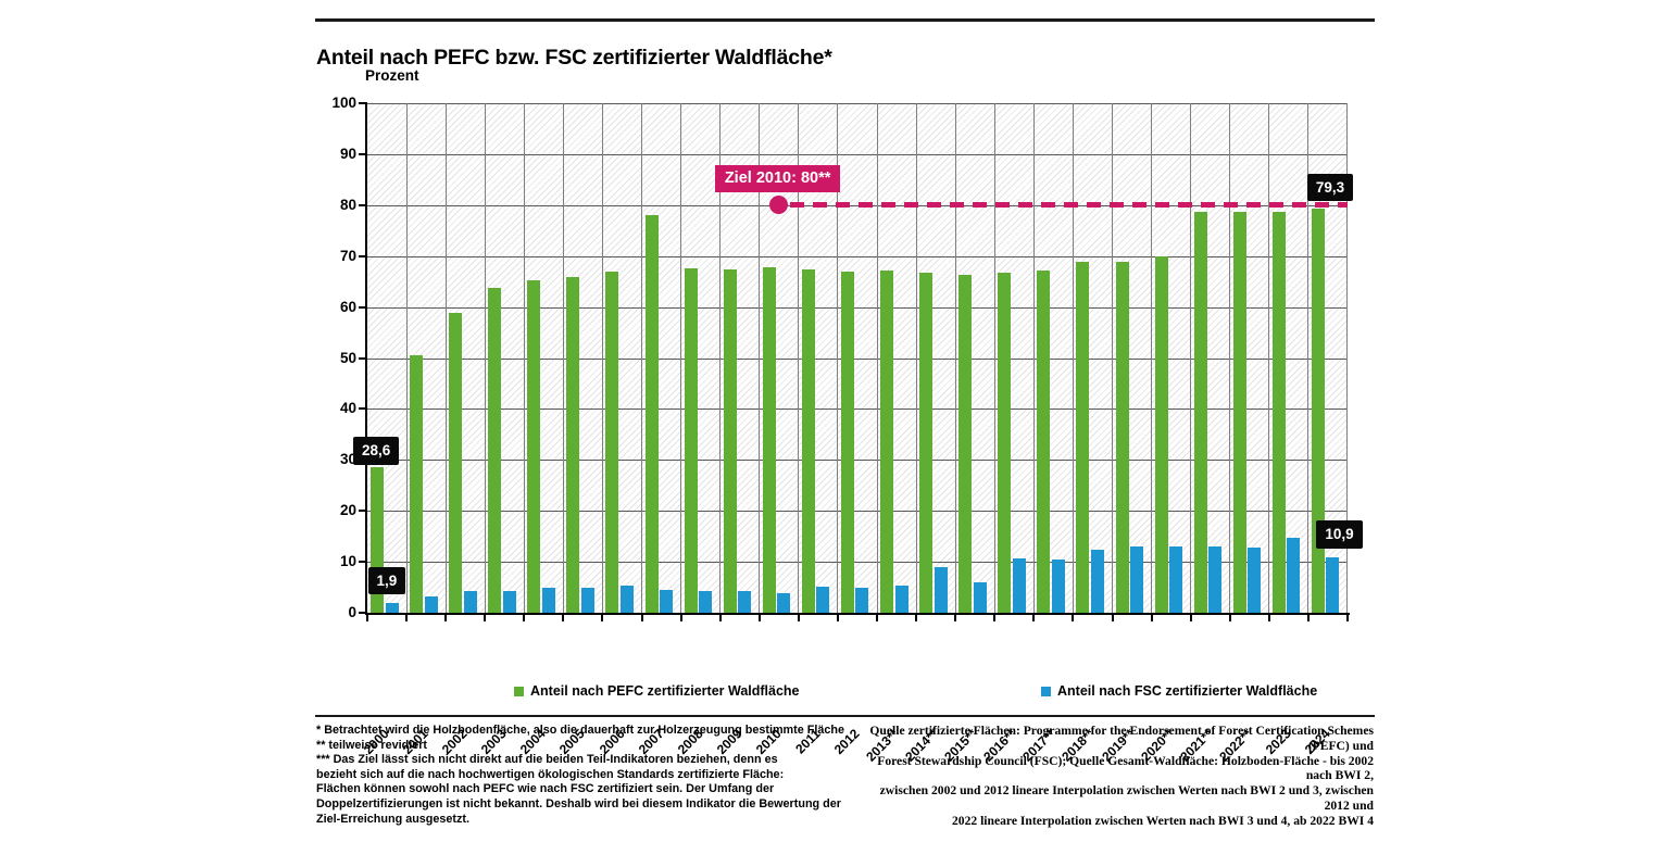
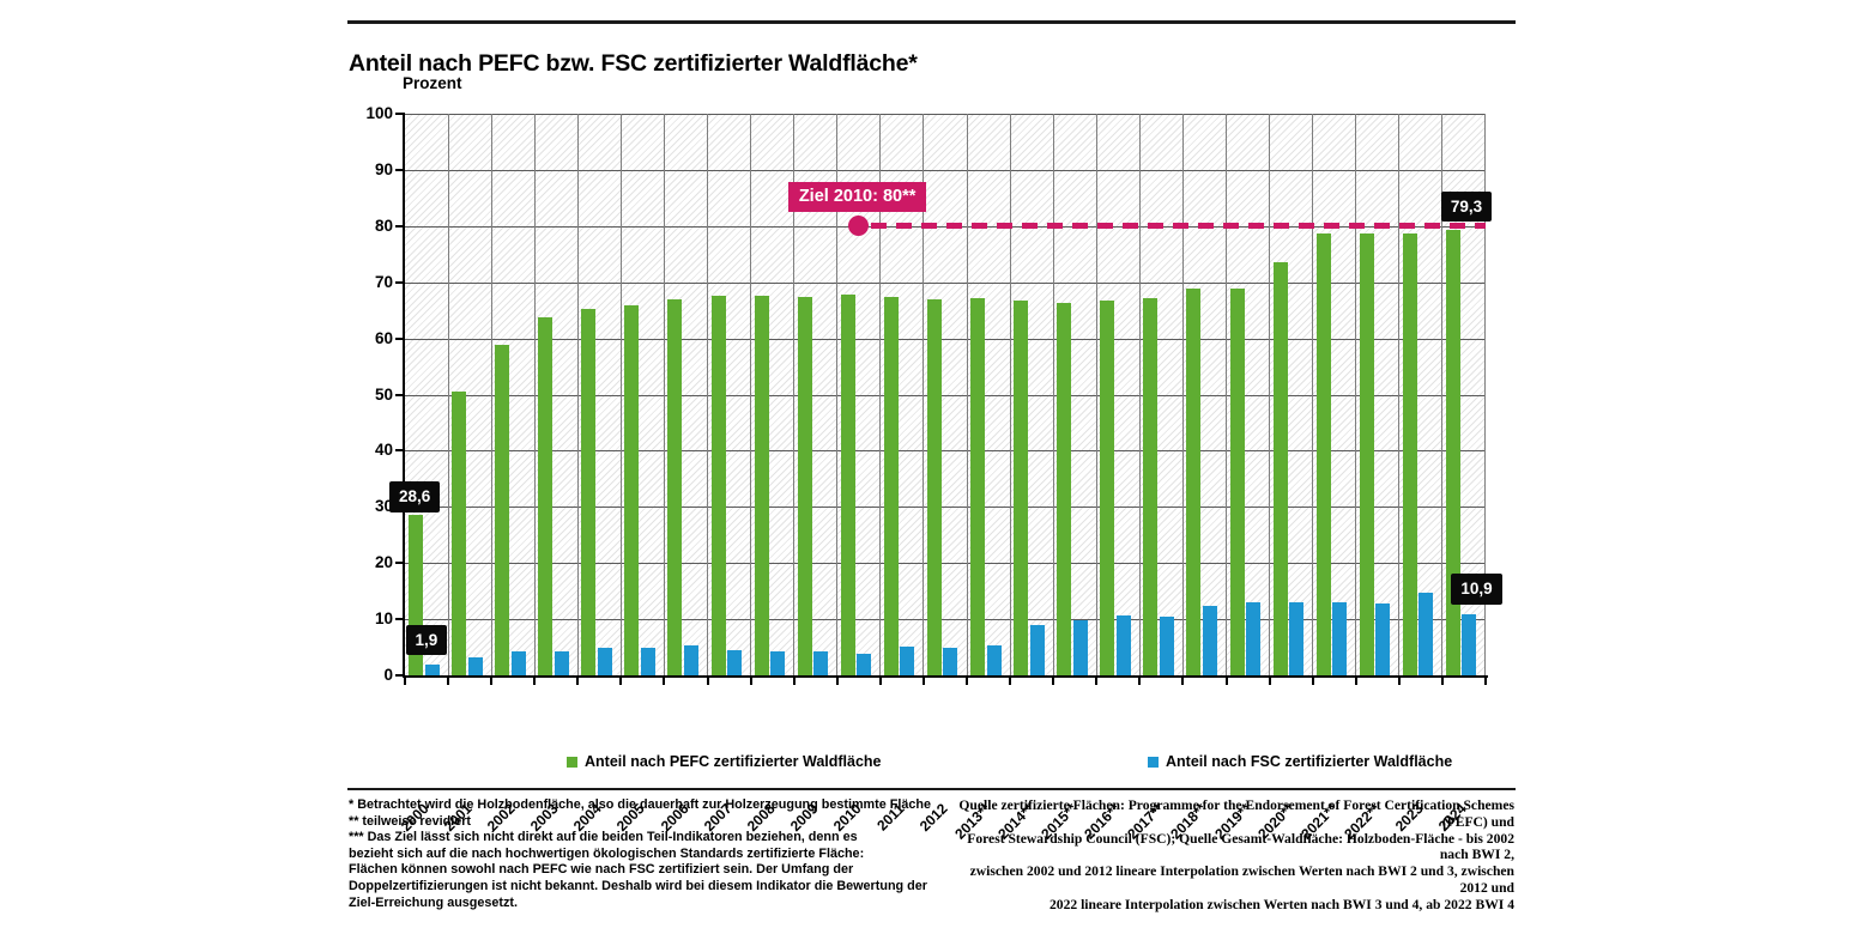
Anteil nach PEFC zertifizierter Waldfläche/2007: 78 -> 68
Anteil nach FSC zertifizierter Waldfläche/2015**: 6 -> 10
Anteil nach PEFC zertifizierter Waldfläche/2020**: 70 -> 74
